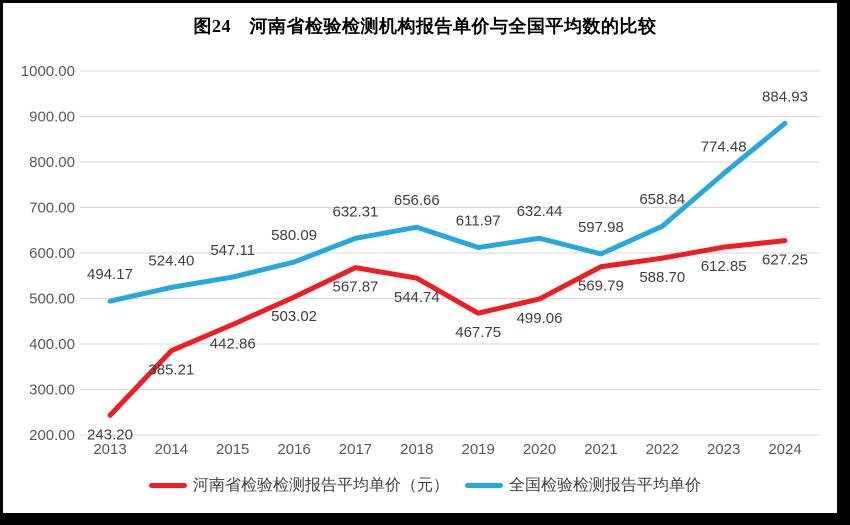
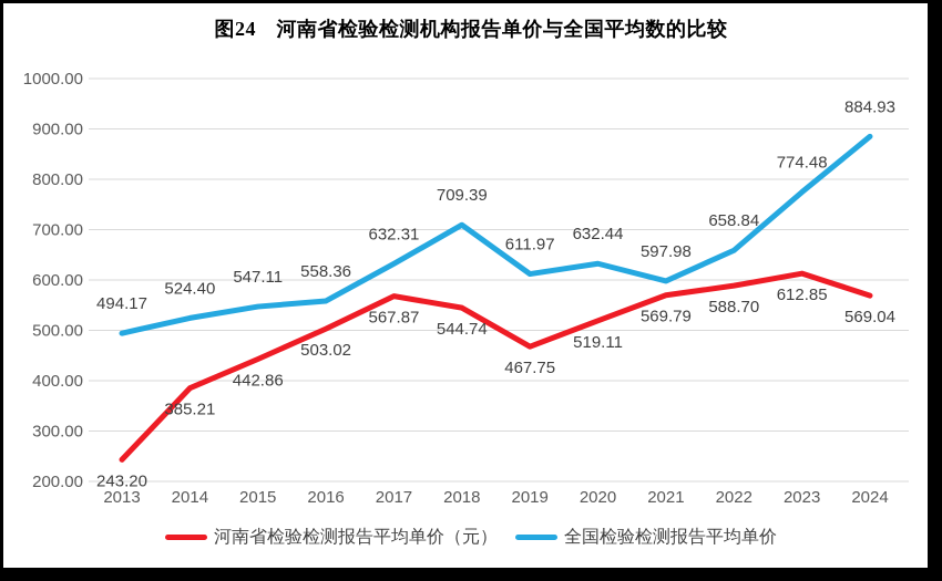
全国检验检测报告平均单价/2016: 580.09 -> 558.36
全国检验检测报告平均单价/2018: 656.66 -> 709.39
河南省检验检测报告平均单价（元）/2020: 499.06 -> 519.11
河南省检验检测报告平均单价（元）/2024: 627.25 -> 569.04
